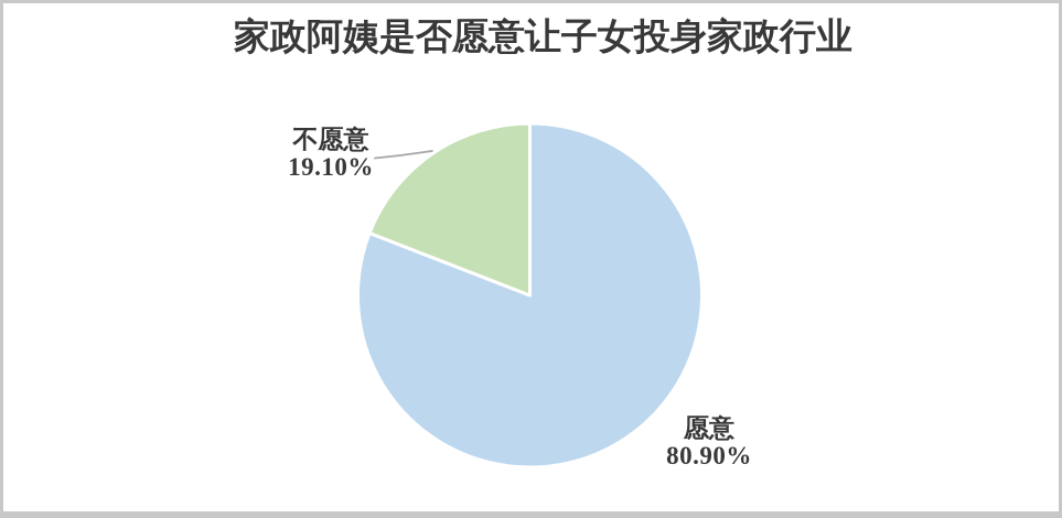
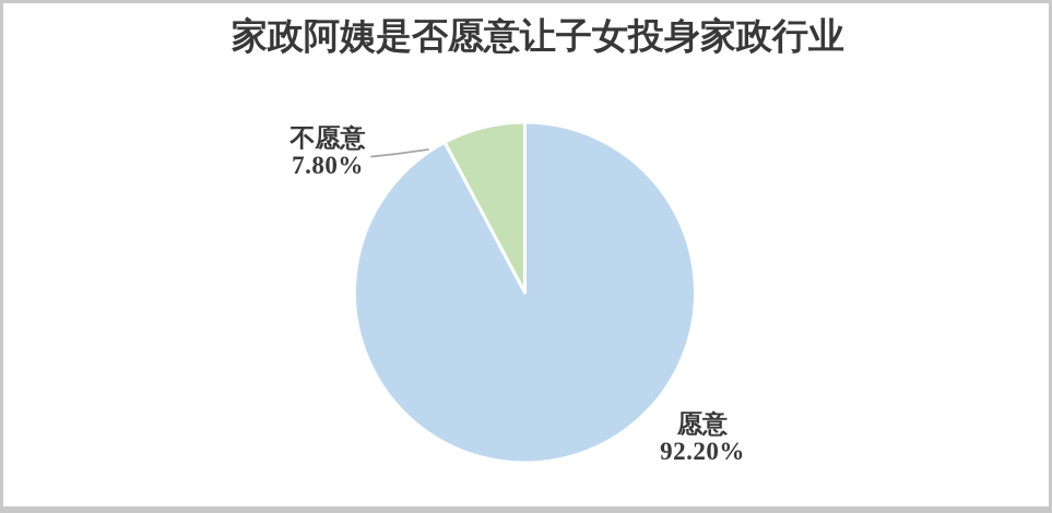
愿意: 80.90% -> 92.20%
不愿意: 19.10% -> 7.80%
